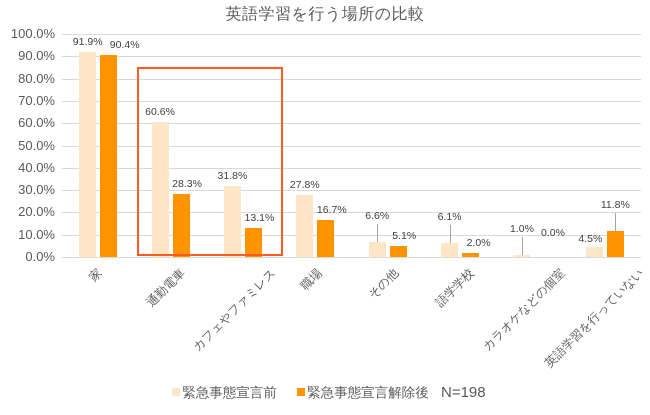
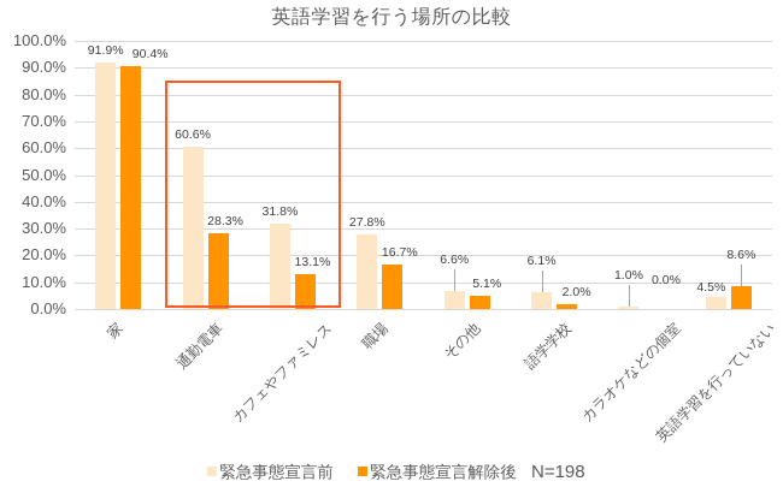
緊急事態宣言解除後/英語学習を行っていない: 11.8% -> 8.6%
